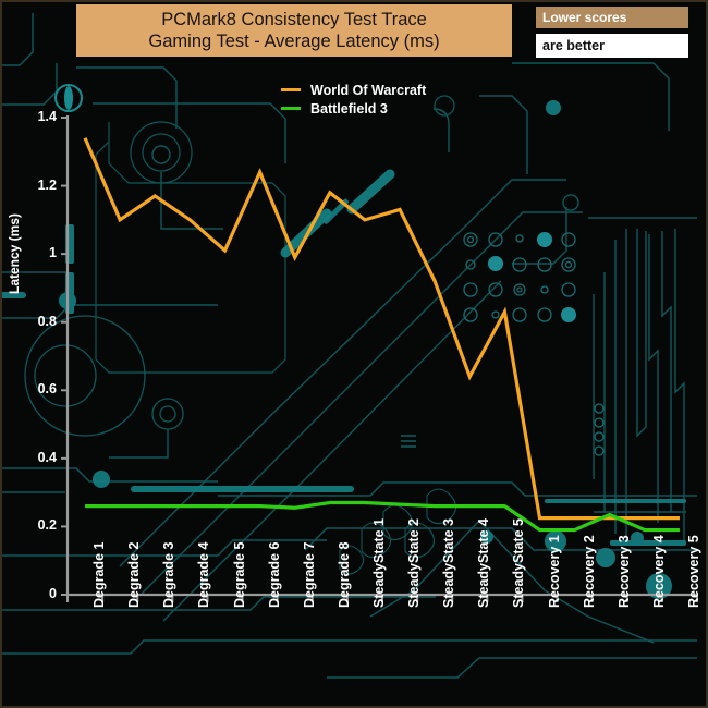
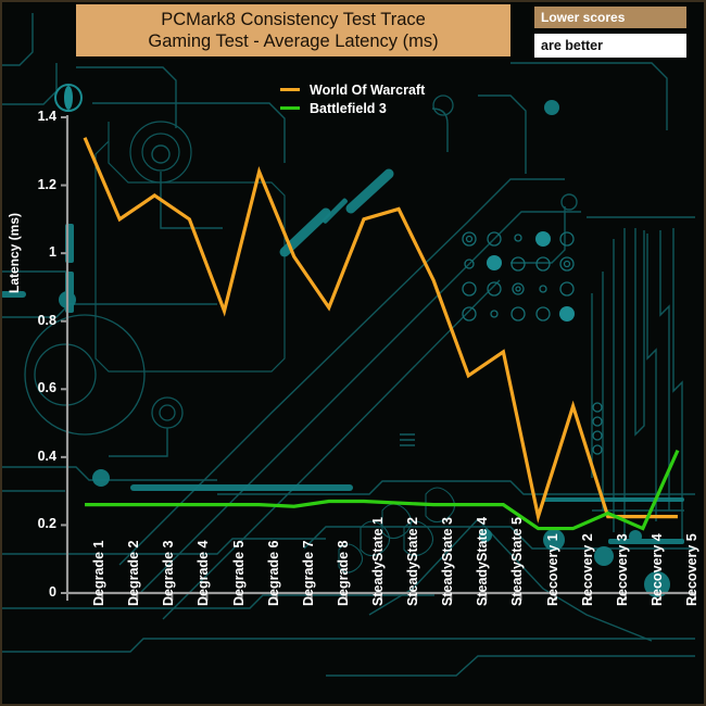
World Of Warcraft/Degrade 5: 1.01 -> 0.83
World Of Warcraft/Degrade 8: 1.18 -> 0.84
World Of Warcraft/SteadyState 5: 0.83 -> 0.71
World Of Warcraft/Recovery 2: 0.23 -> 0.55
Battlefield 3/Recovery 5: 0.19 -> 0.42
